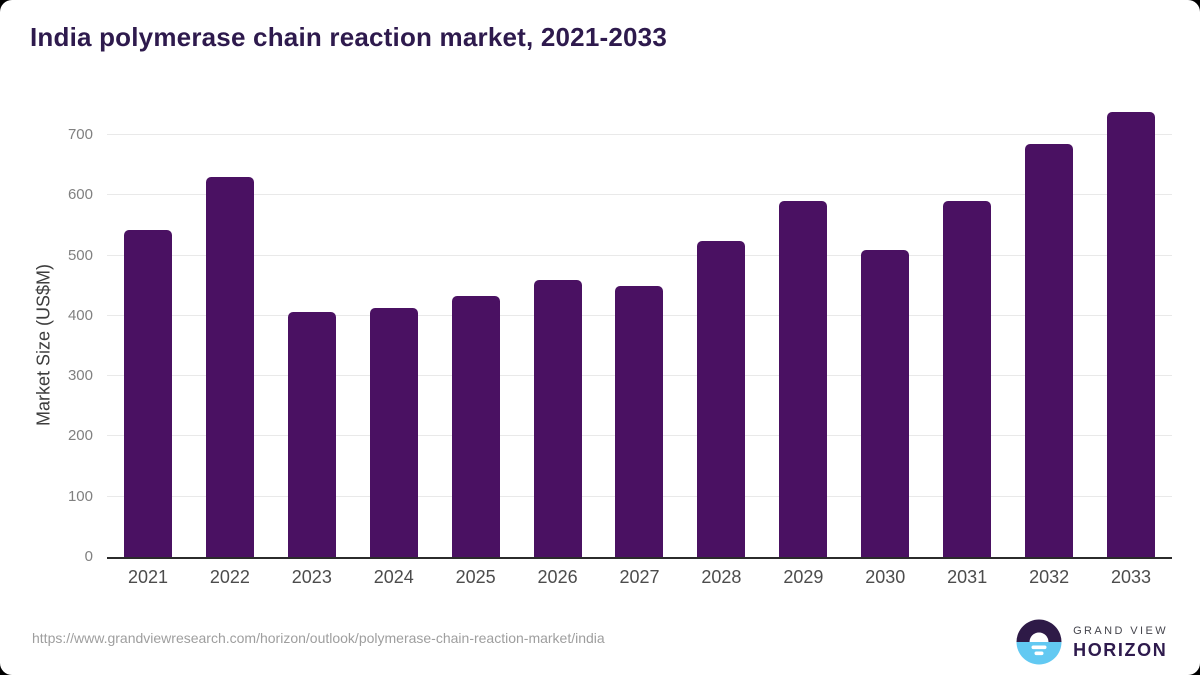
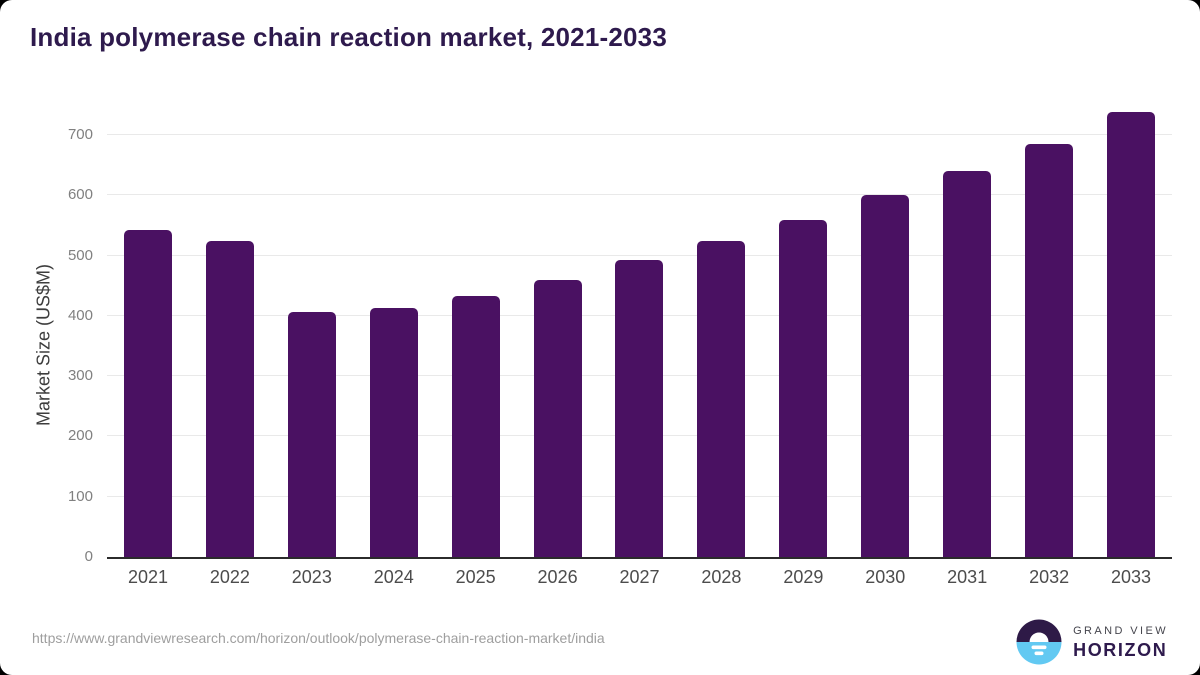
2022: 630 -> 520
2027: 450 -> 490
2029: 590 -> 560
2030: 510 -> 600
2031: 590 -> 640
